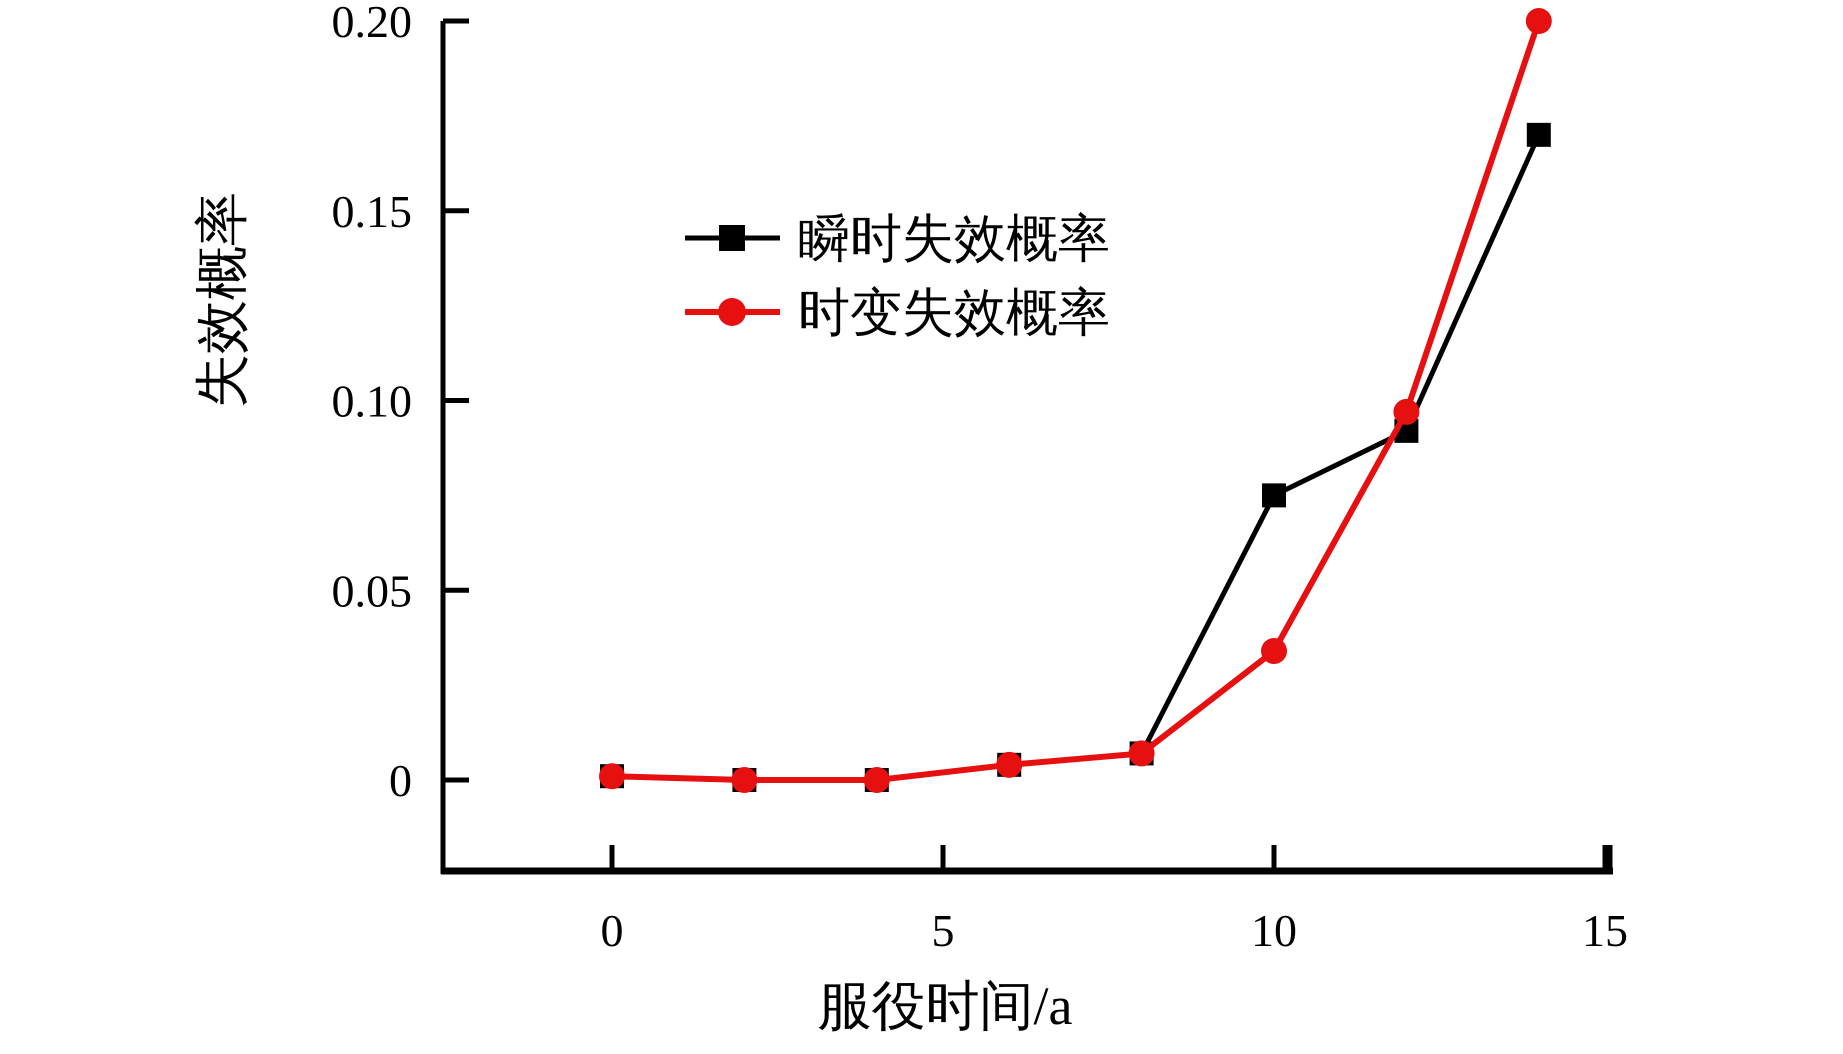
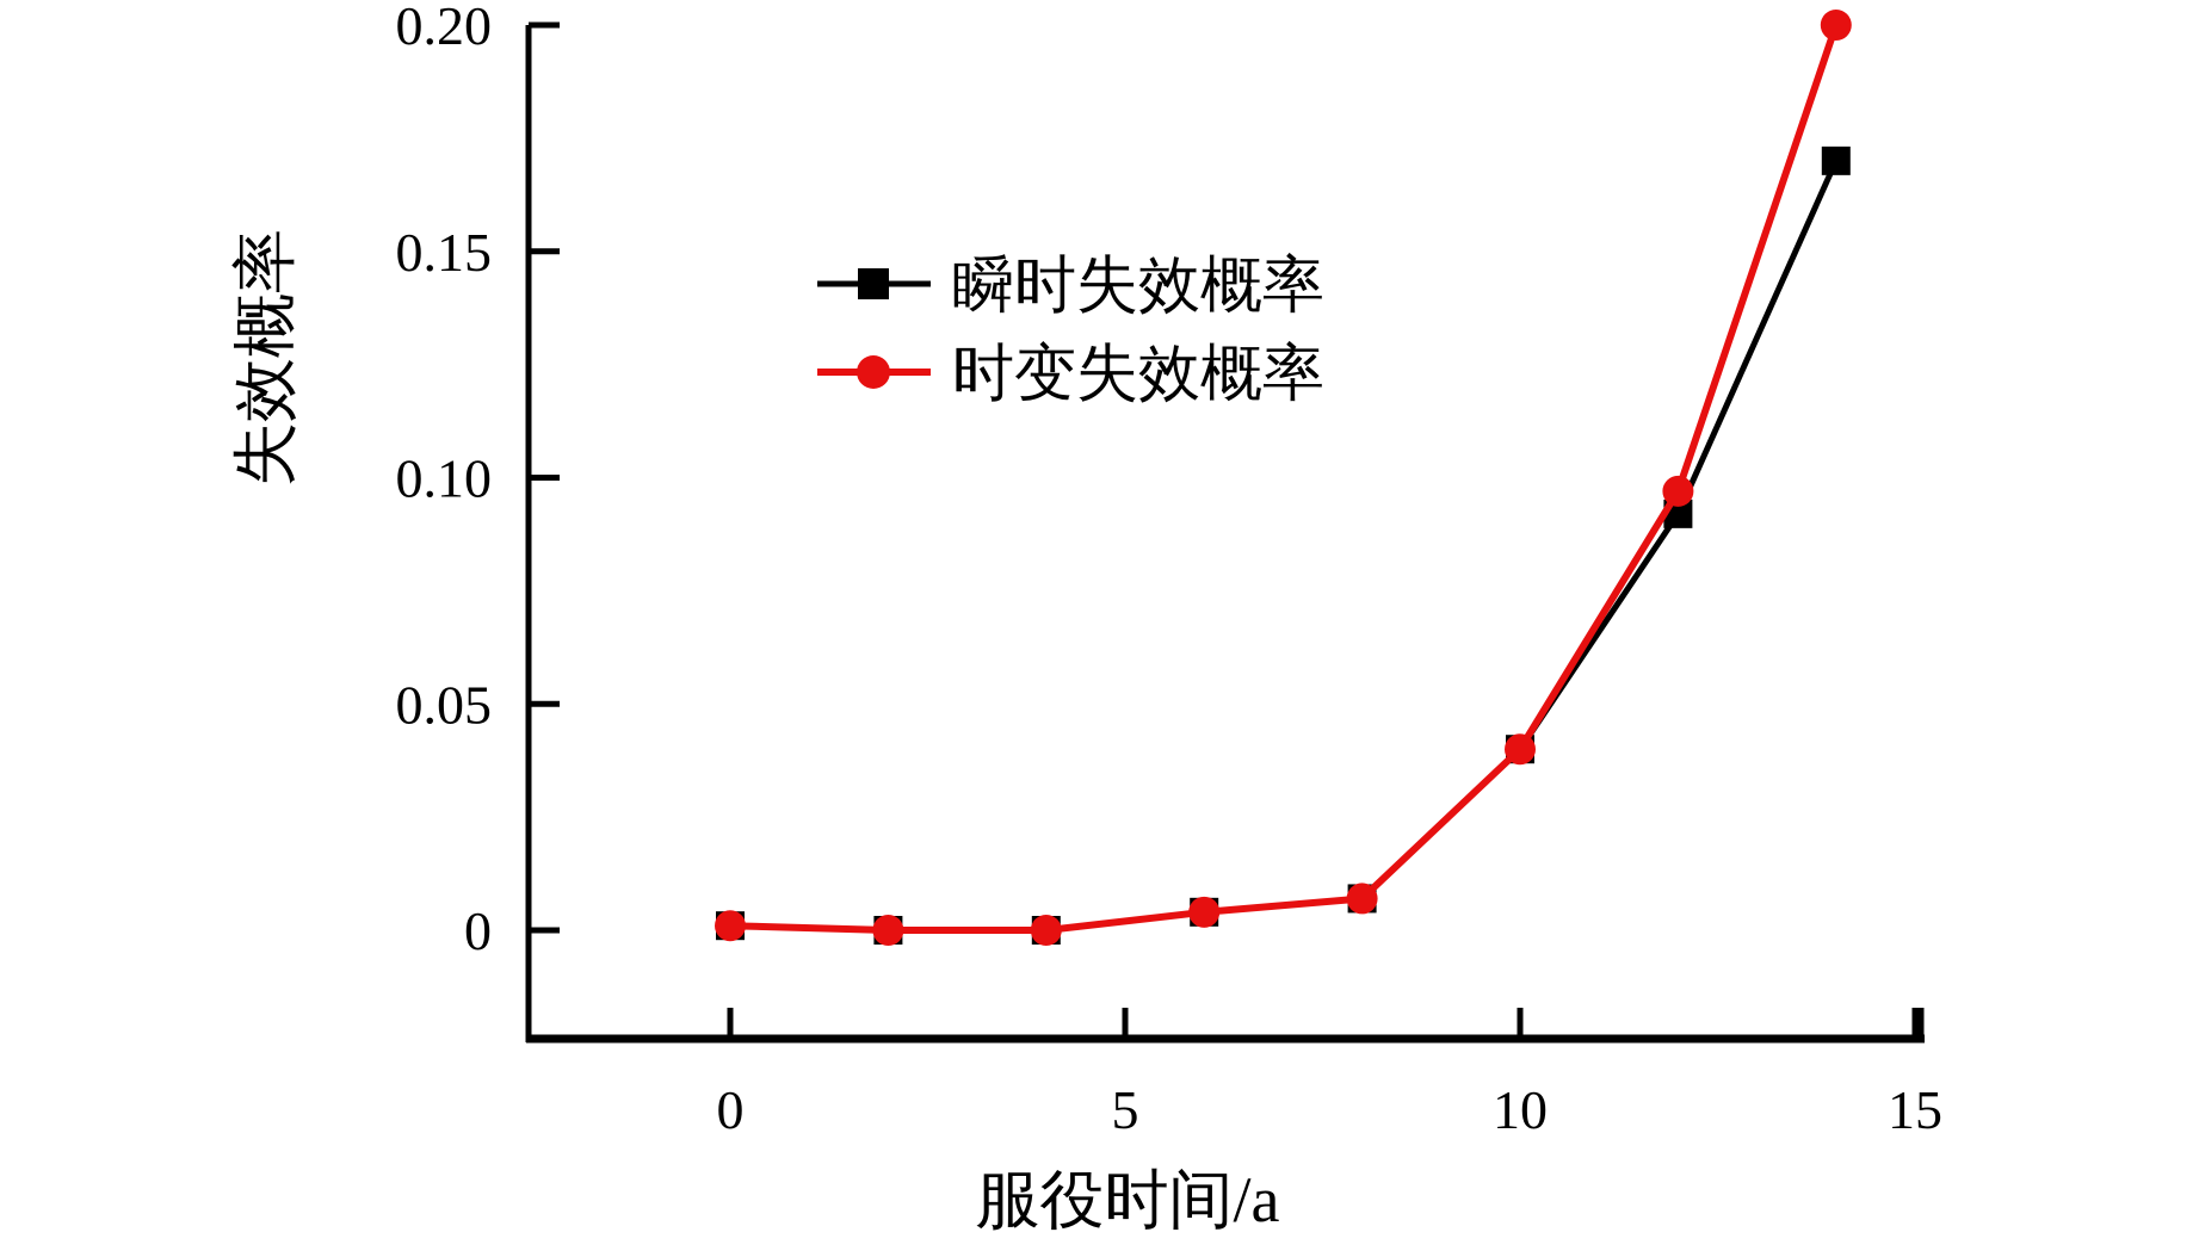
瞬时失效概率/10: 0.075 -> 0.040
时变失效概率/10: 0.034 -> 0.040
